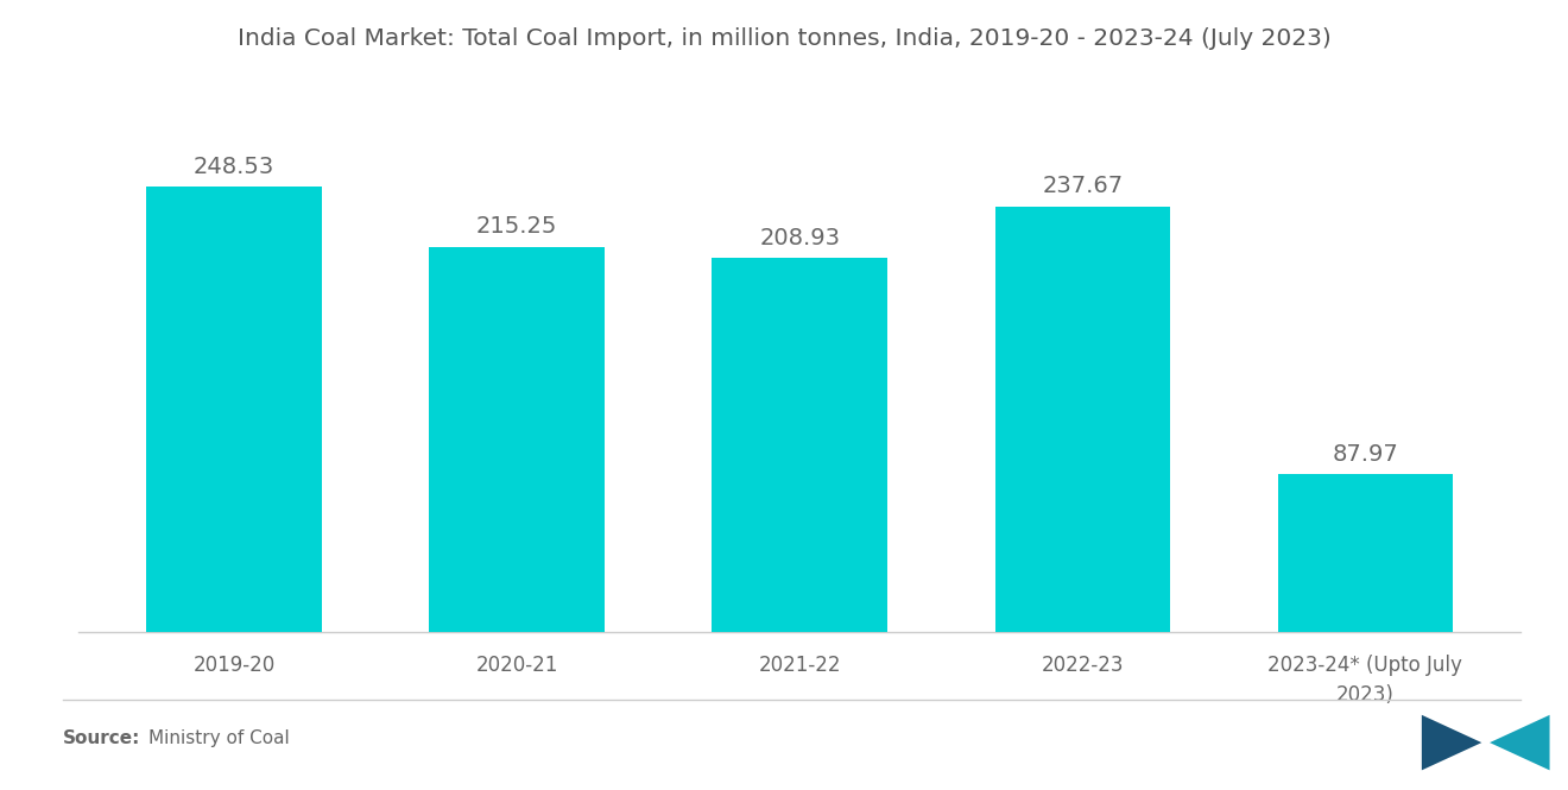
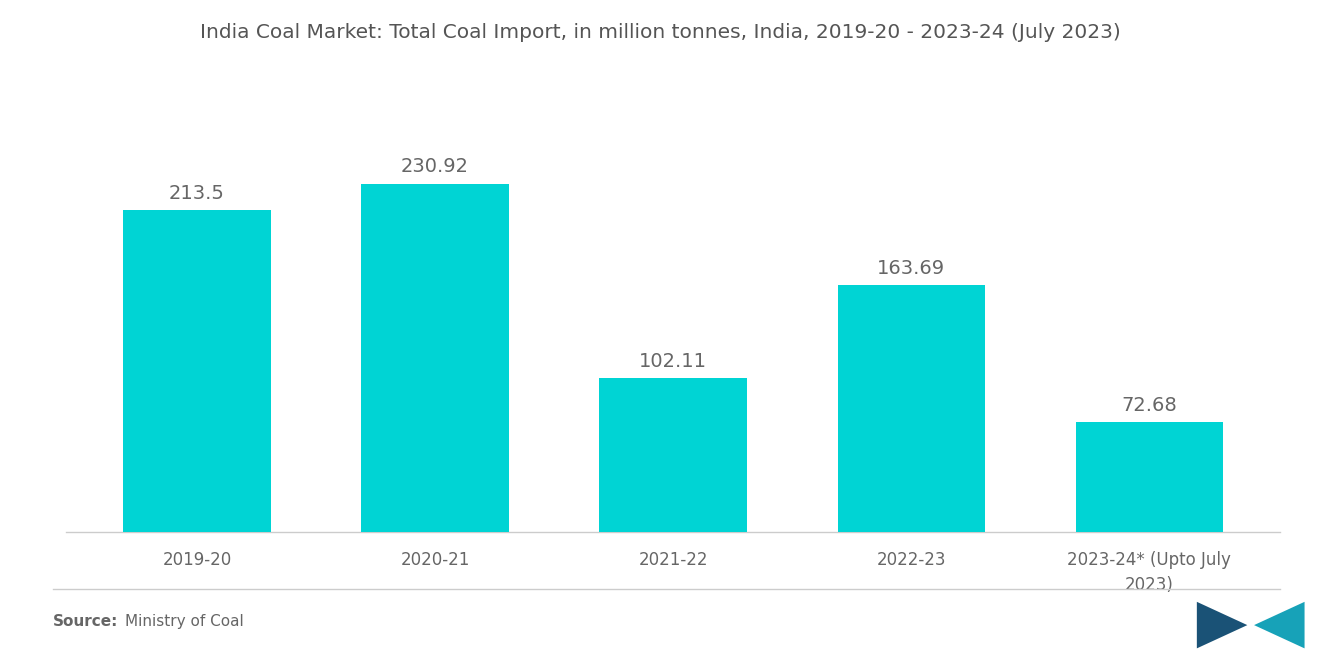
2019-20: 248.53 -> 213.5
2020-21: 215.25 -> 230.92
2021-22: 208.93 -> 102.11
2022-23: 237.67 -> 163.69
2023-24* (Upto July 2023): 87.97 -> 72.68
